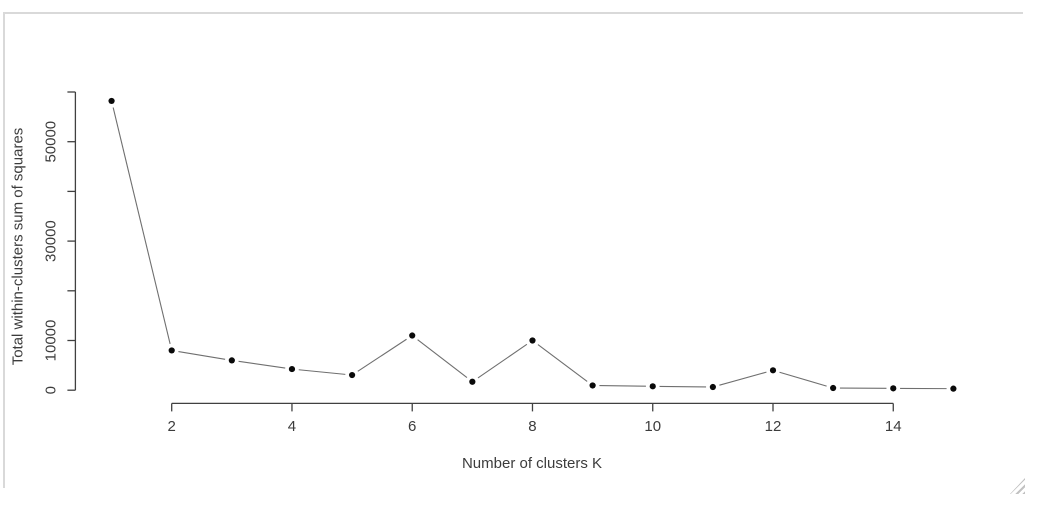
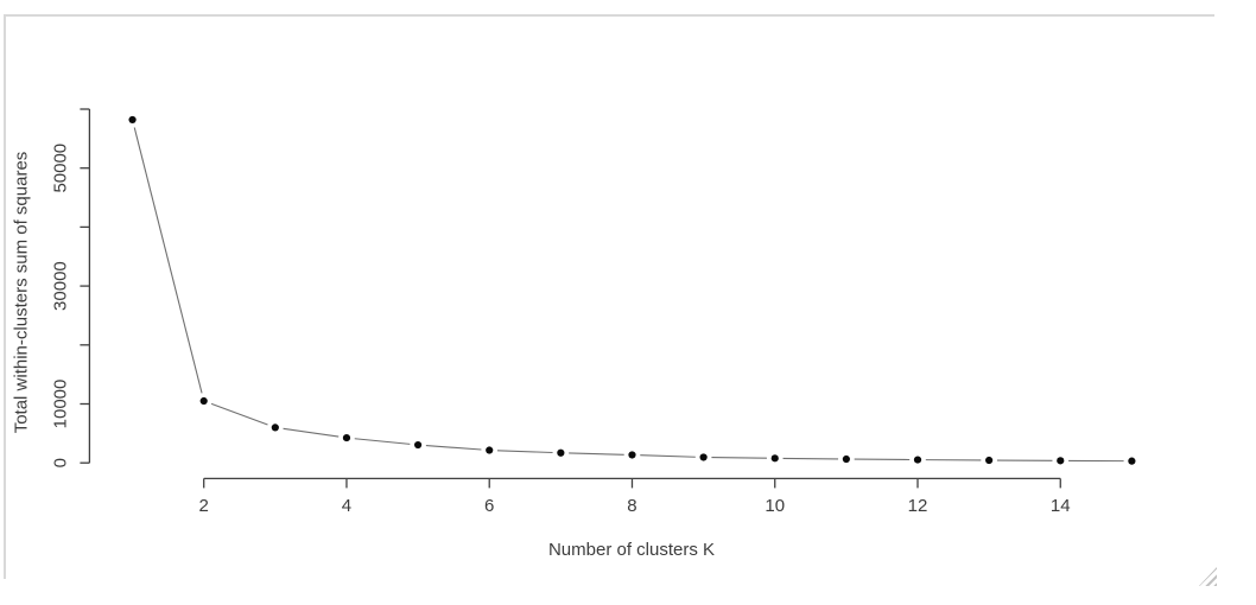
2: 8000 -> 10000
6: 11000 -> 2000
8: 10000 -> 1000
12: 4000 -> 1000
